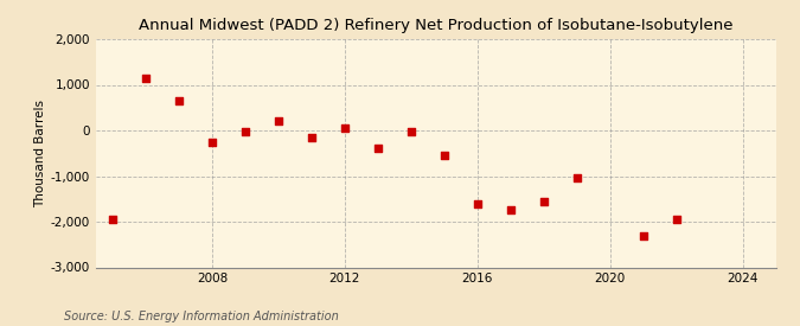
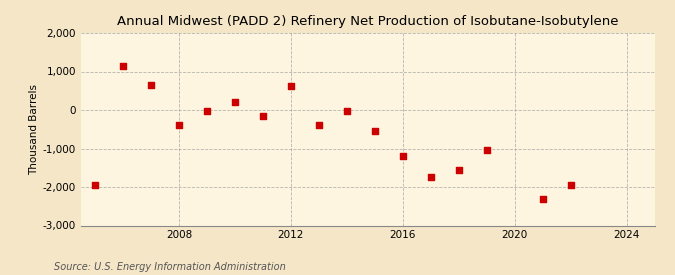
2008: -250 -> -400
2012: 50 -> 620
2016: -1,600 -> -1,200
